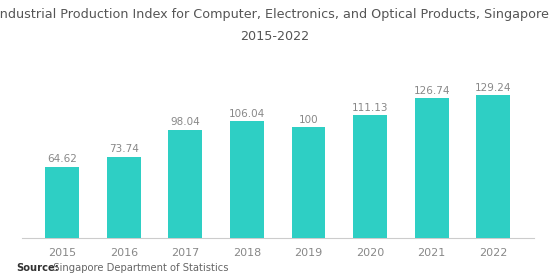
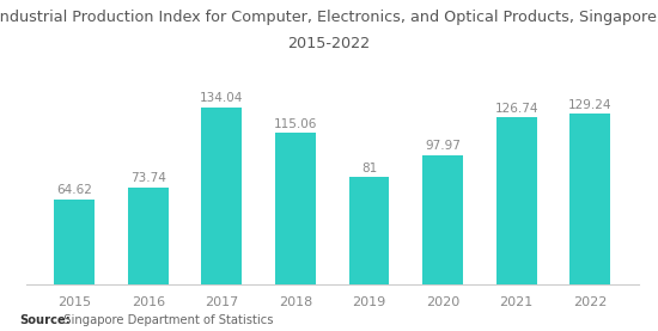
2017: 98.04 -> 134.04
2018: 106.04 -> 115.06
2019: 100 -> 81
2020: 111.13 -> 97.97
